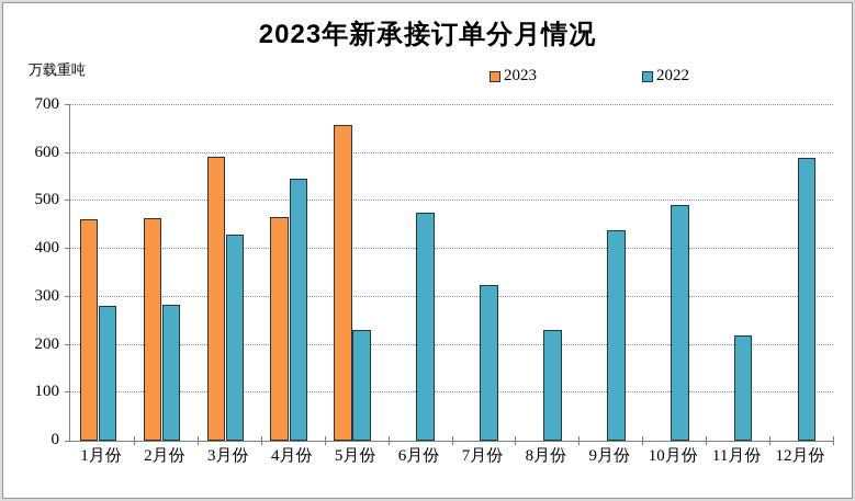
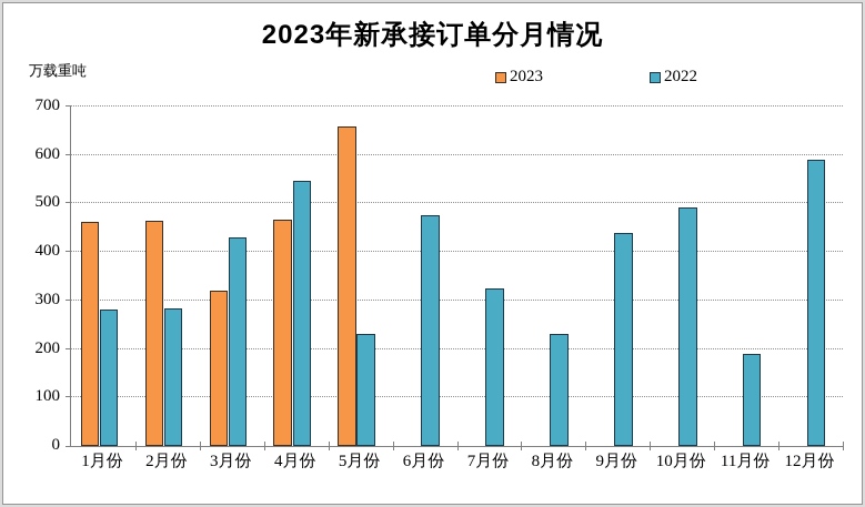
2023/3月份: 590 -> 320
2022/11月份: 220 -> 190
